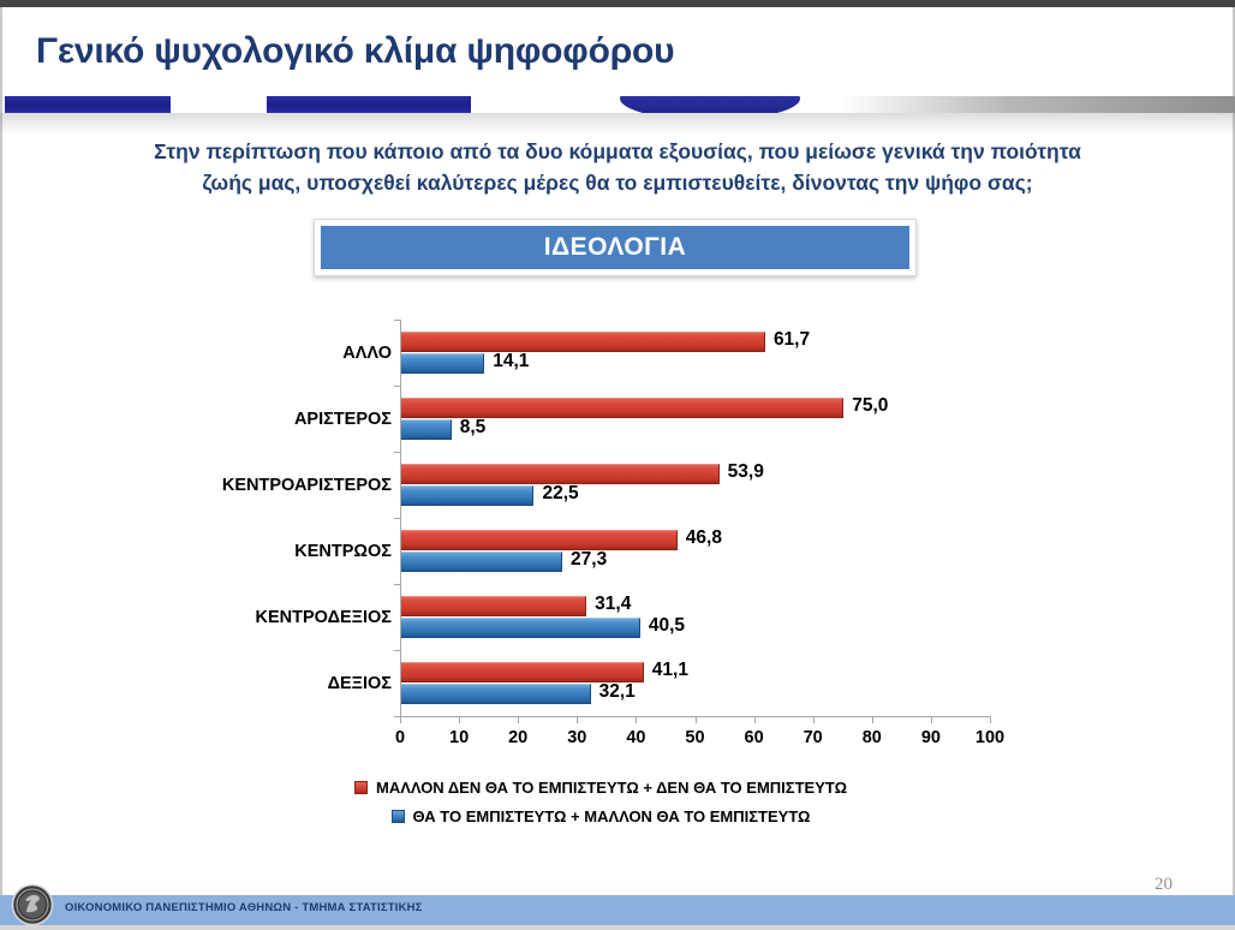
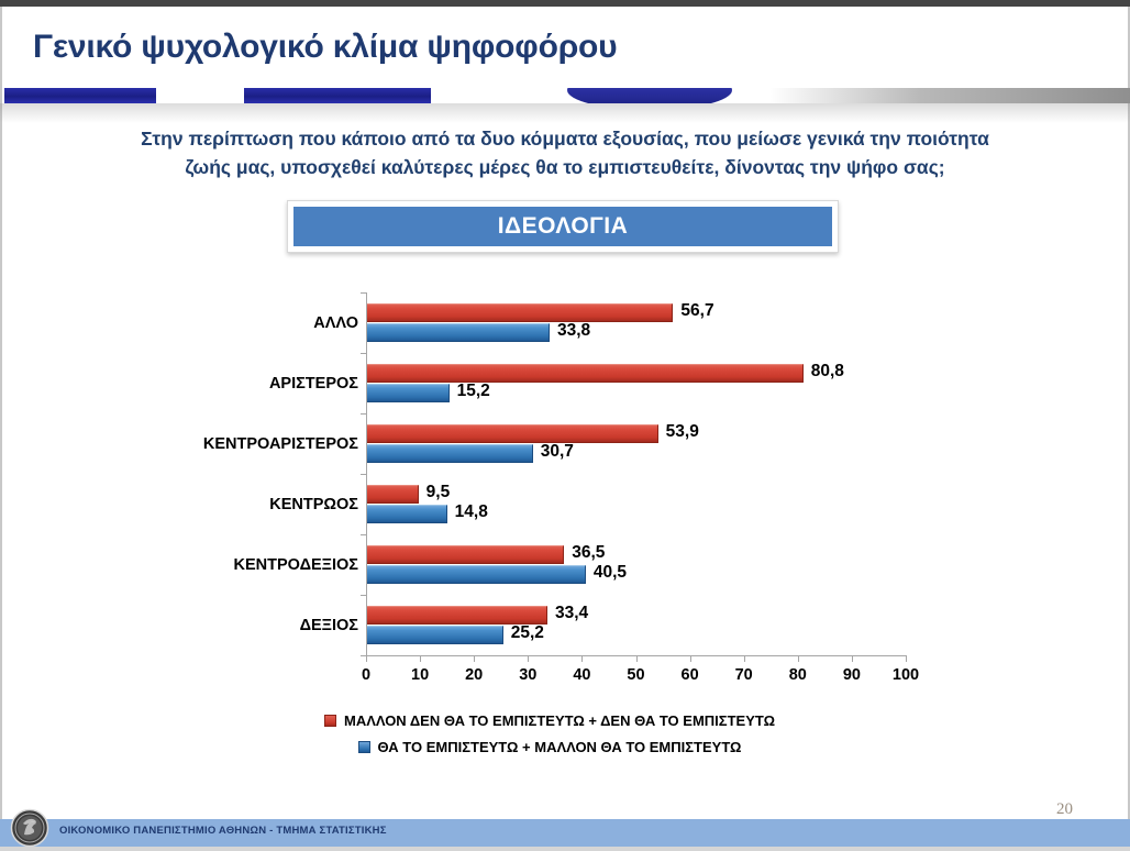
ΜΑΛΛΟΝ ΔΕΝ ΘΑ ΤΟ ΕΜΠΙΣΤΕΥΤΩ + ΔΕΝ ΘΑ ΤΟ ΕΜΠΙΣΤΕΥΤΩ/ΑΛΛΟ: 61,7 -> 56,7
ΘΑ ΤΟ ΕΜΠΙΣΤΕΥΤΩ + ΜΑΛΛΟΝ ΘΑ ΤΟ ΕΜΠΙΣΤΕΥΤΩ/ΑΛΛΟ: 14,1 -> 33,8
ΜΑΛΛΟΝ ΔΕΝ ΘΑ ΤΟ ΕΜΠΙΣΤΕΥΤΩ + ΔΕΝ ΘΑ ΤΟ ΕΜΠΙΣΤΕΥΤΩ/ΑΡΙΣΤΕΡΟΣ: 75,0 -> 80,8
ΘΑ ΤΟ ΕΜΠΙΣΤΕΥΤΩ + ΜΑΛΛΟΝ ΘΑ ΤΟ ΕΜΠΙΣΤΕΥΤΩ/ΑΡΙΣΤΕΡΟΣ: 8,5 -> 15,2
ΘΑ ΤΟ ΕΜΠΙΣΤΕΥΤΩ + ΜΑΛΛΟΝ ΘΑ ΤΟ ΕΜΠΙΣΤΕΥΤΩ/ΚΕΝΤΡΟΑΡΙΣΤΕΡΟΣ: 22,5 -> 30,7
ΜΑΛΛΟΝ ΔΕΝ ΘΑ ΤΟ ΕΜΠΙΣΤΕΥΤΩ + ΔΕΝ ΘΑ ΤΟ ΕΜΠΙΣΤΕΥΤΩ/ΚΕΝΤΡΩΟΣ: 46,8 -> 9,5
ΘΑ ΤΟ ΕΜΠΙΣΤΕΥΤΩ + ΜΑΛΛΟΝ ΘΑ ΤΟ ΕΜΠΙΣΤΕΥΤΩ/ΚΕΝΤΡΩΟΣ: 27,3 -> 14,8
ΜΑΛΛΟΝ ΔΕΝ ΘΑ ΤΟ ΕΜΠΙΣΤΕΥΤΩ + ΔΕΝ ΘΑ ΤΟ ΕΜΠΙΣΤΕΥΤΩ/ΚΕΝΤΡΟΔΕΞΙΟΣ: 31,4 -> 36,5
ΜΑΛΛΟΝ ΔΕΝ ΘΑ ΤΟ ΕΜΠΙΣΤΕΥΤΩ + ΔΕΝ ΘΑ ΤΟ ΕΜΠΙΣΤΕΥΤΩ/ΔΕΞΙΟΣ: 41,1 -> 33,4
ΘΑ ΤΟ ΕΜΠΙΣΤΕΥΤΩ + ΜΑΛΛΟΝ ΘΑ ΤΟ ΕΜΠΙΣΤΕΥΤΩ/ΔΕΞΙΟΣ: 32,1 -> 25,2
